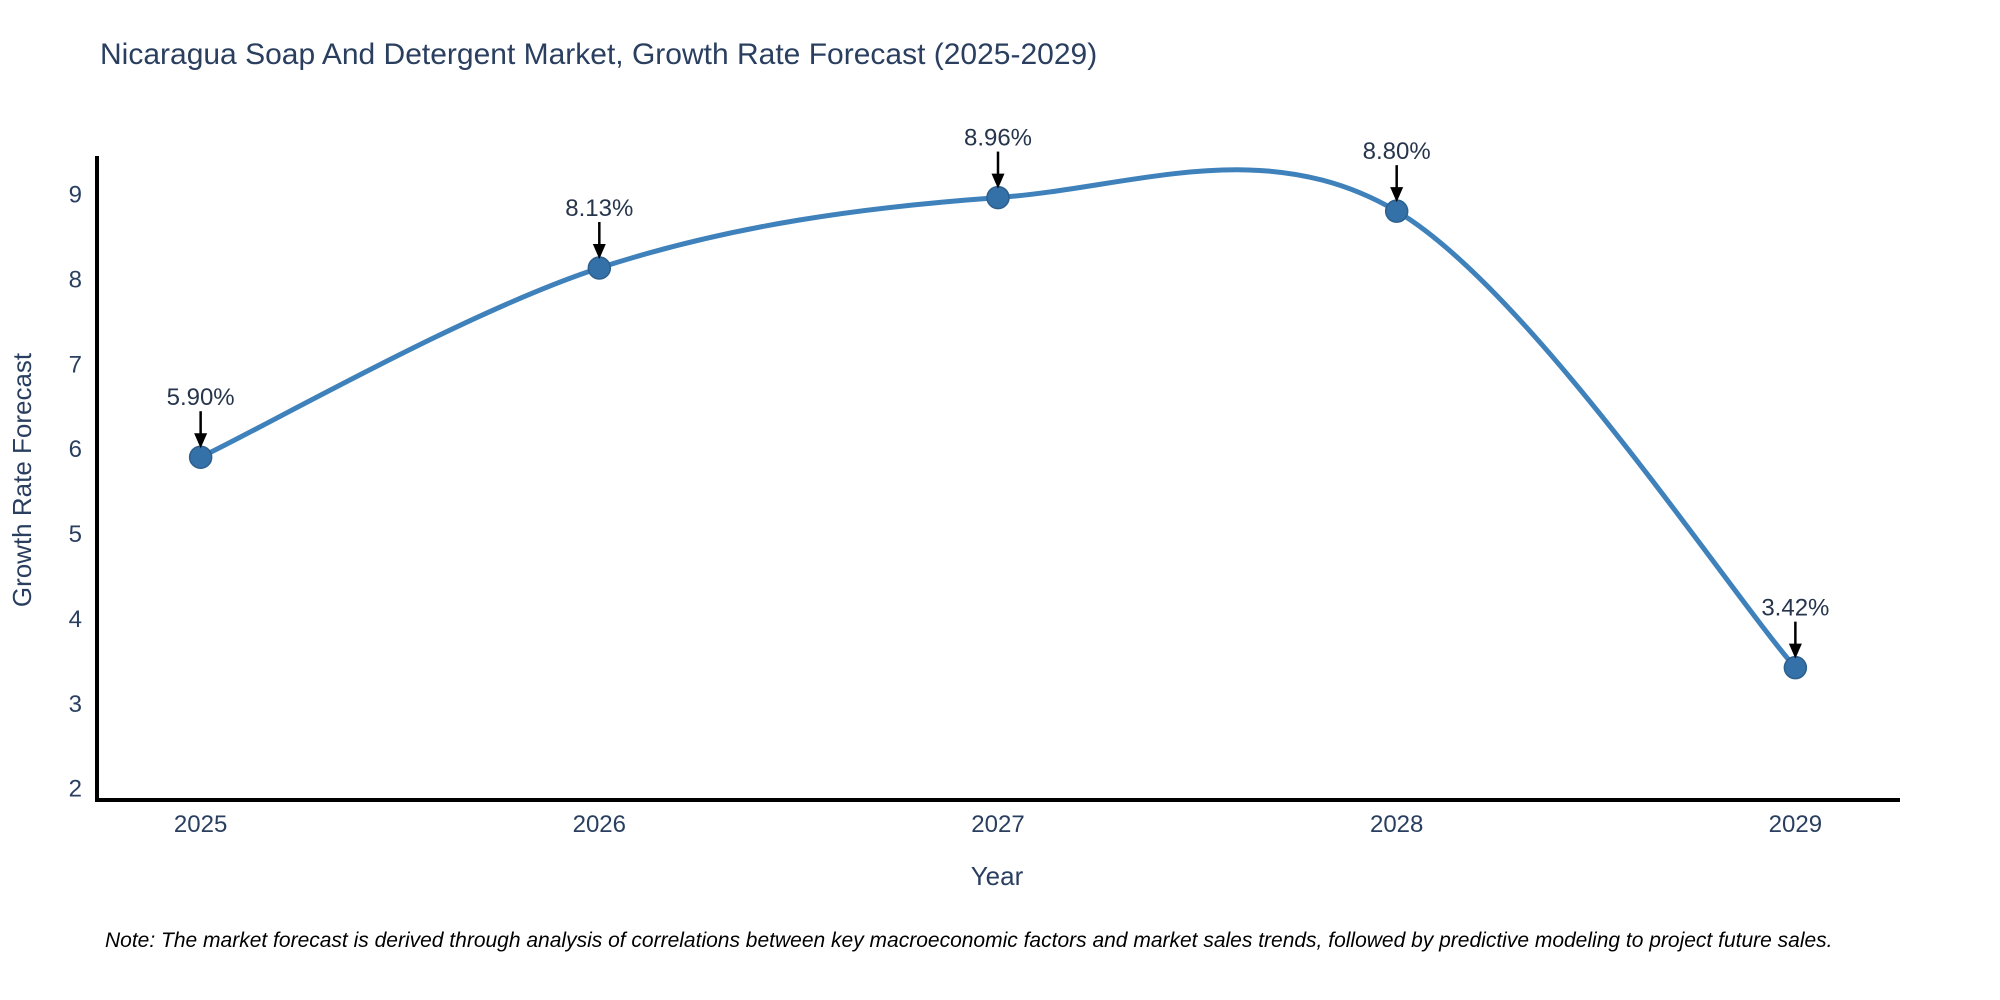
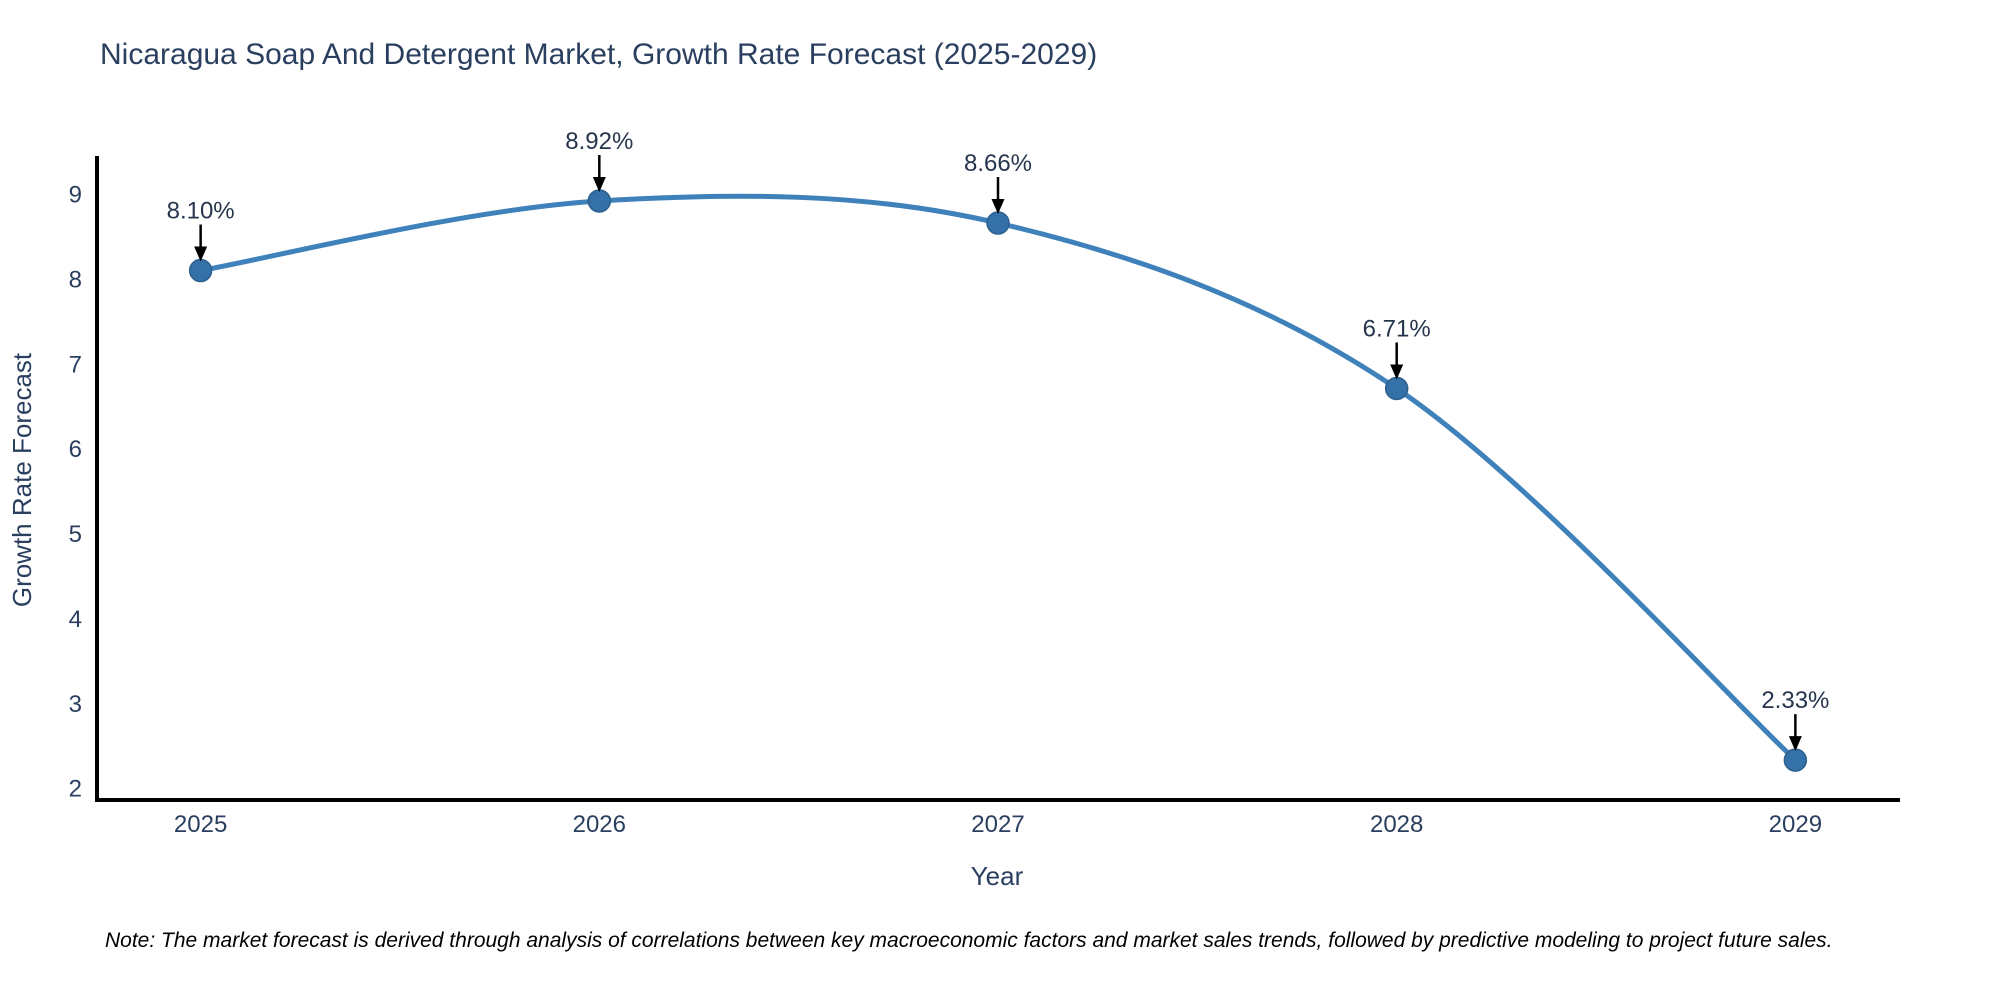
2025: 5.90% -> 8.10%
2026: 8.13% -> 8.92%
2027: 8.96% -> 8.66%
2028: 8.80% -> 6.71%
2029: 3.42% -> 2.33%
